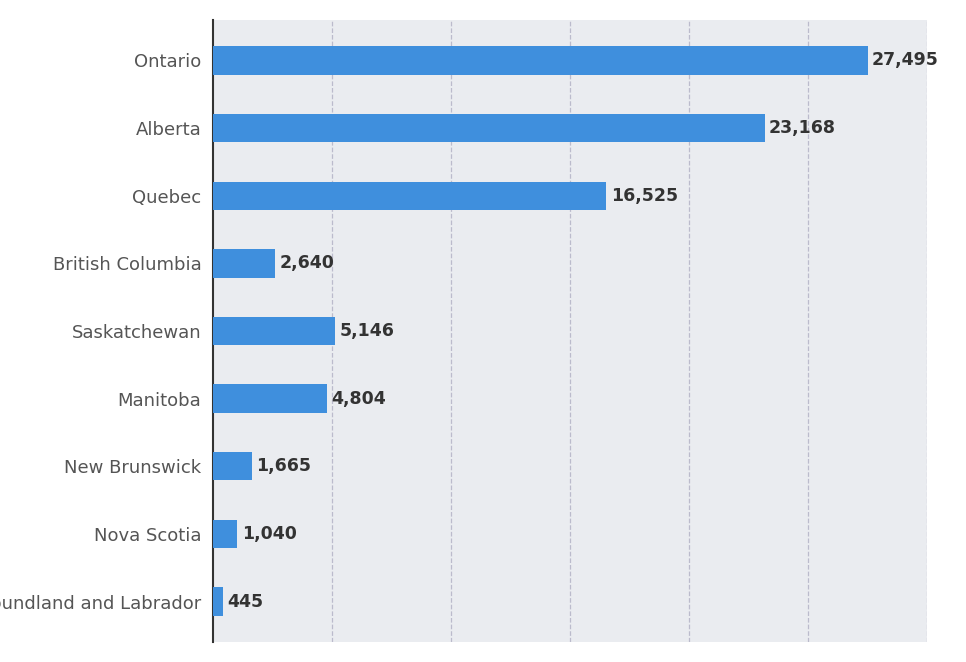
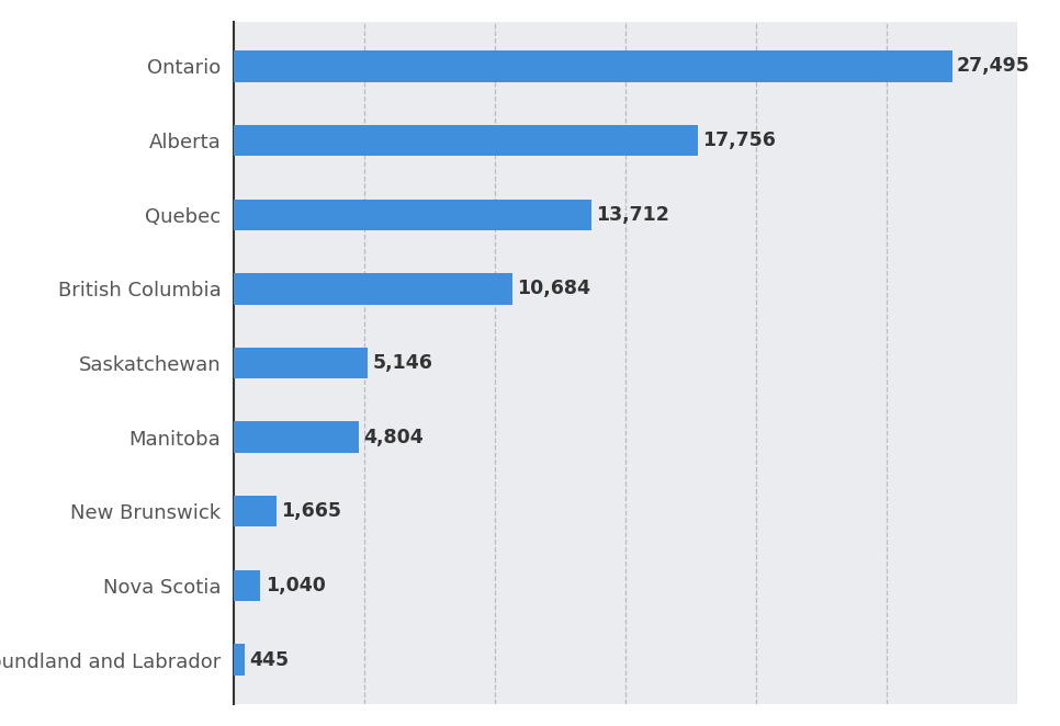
Alberta: 23,168 -> 17,756
Quebec: 16,525 -> 13,712
British Columbia: 2,640 -> 10,684
